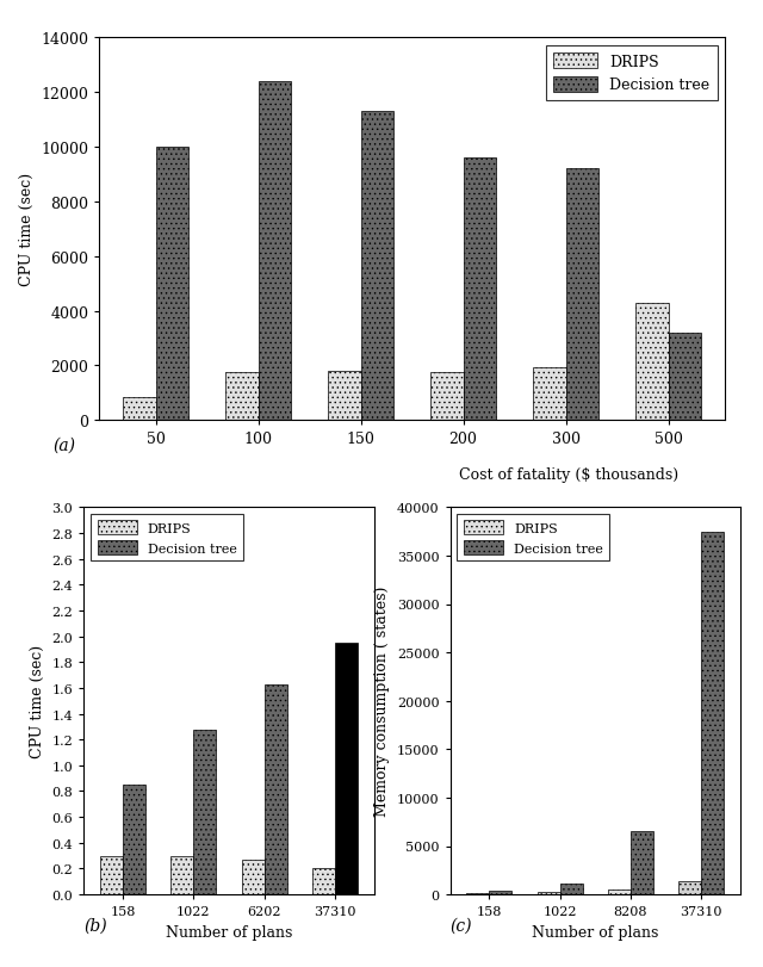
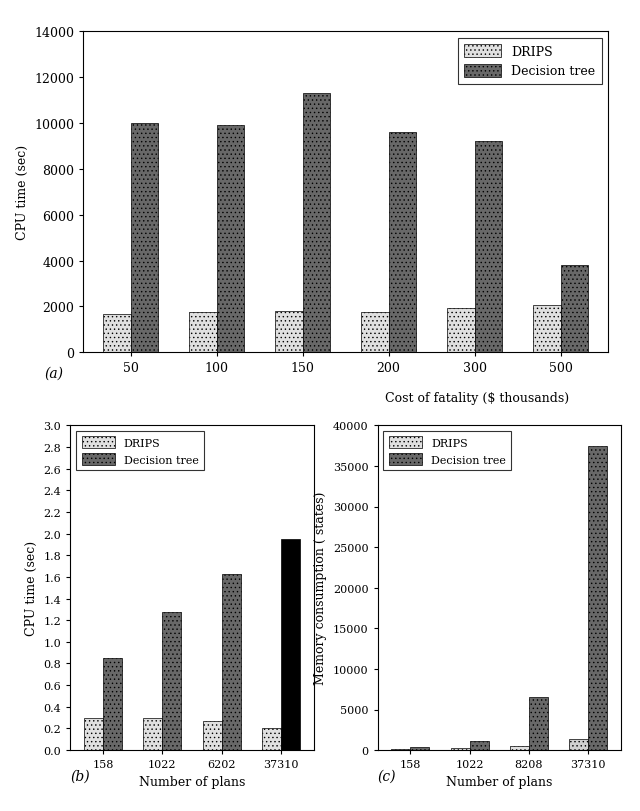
DRIPS/50: 850 -> 1650
Decision tree/100: 12400 -> 9900
DRIPS/500: 4300 -> 2050
Decision tree/500: 3200 -> 3800
